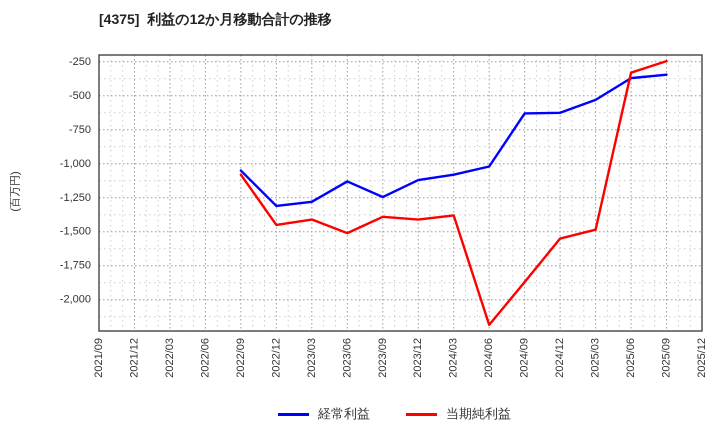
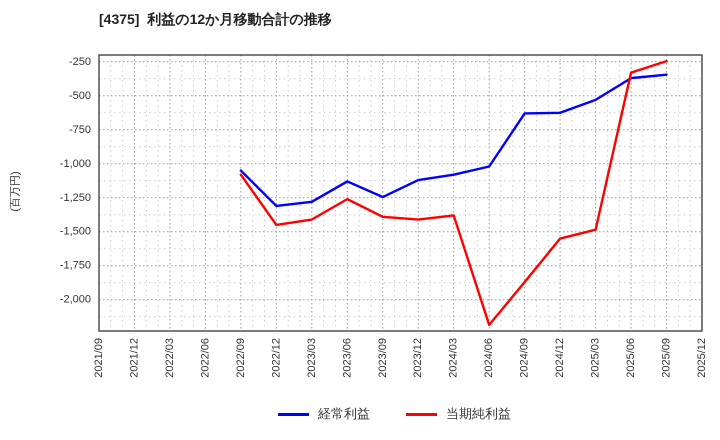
当期純利益/2023/06: -1510 -> -1260
